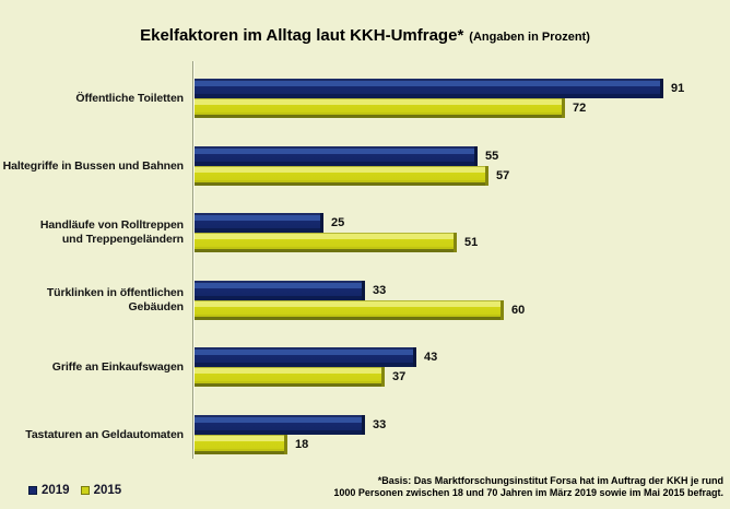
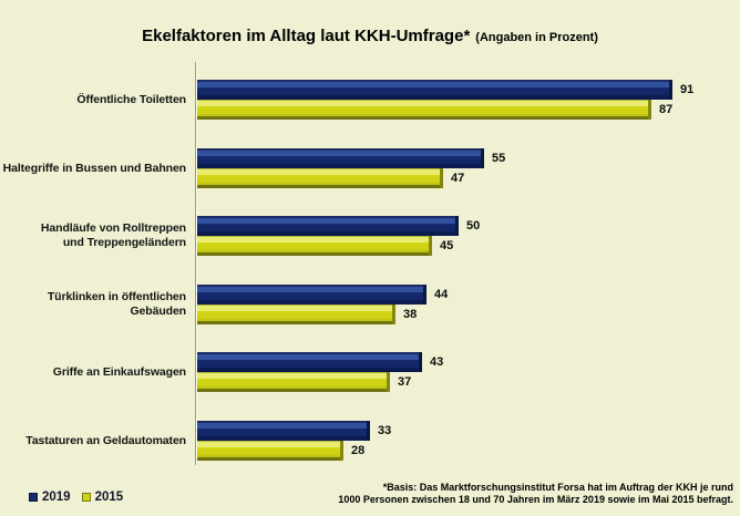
2015/Öffentliche Toiletten: 72 -> 87
2015/Haltegriffe in Bussen und Bahnen: 57 -> 47
2019/Handläufe von Rolltreppen und Treppengeländern: 25 -> 50
2015/Handläufe von Rolltreppen und Treppengeländern: 51 -> 45
2019/Türklinken in öffentlichen Gebäuden: 33 -> 44
2015/Türklinken in öffentlichen Gebäuden: 60 -> 38
2015/Tastaturen an Geldautomaten: 18 -> 28
